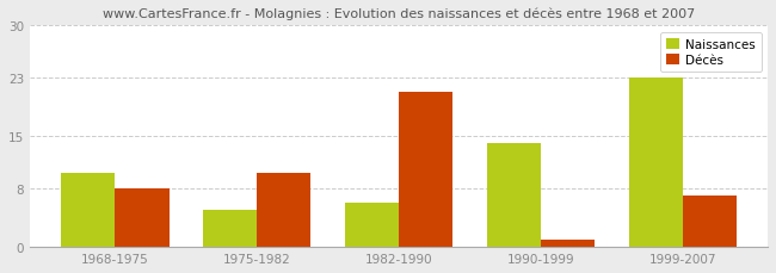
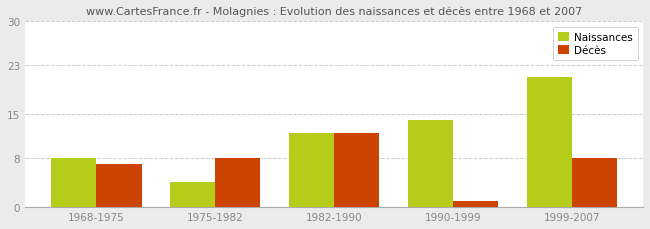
Naissances/1968-1975: 10 -> 8
Décès/1968-1975: 8 -> 7
Naissances/1975-1982: 5 -> 4
Décès/1975-1982: 10 -> 8
Naissances/1982-1990: 6 -> 12
Décès/1982-1990: 21 -> 12
Naissances/1999-2007: 23 -> 21
Décès/1999-2007: 7 -> 8
